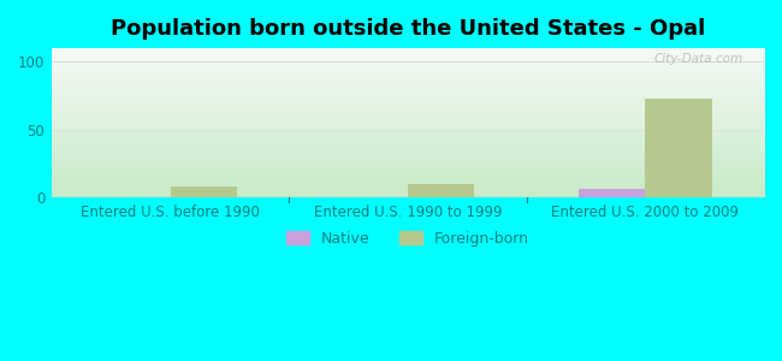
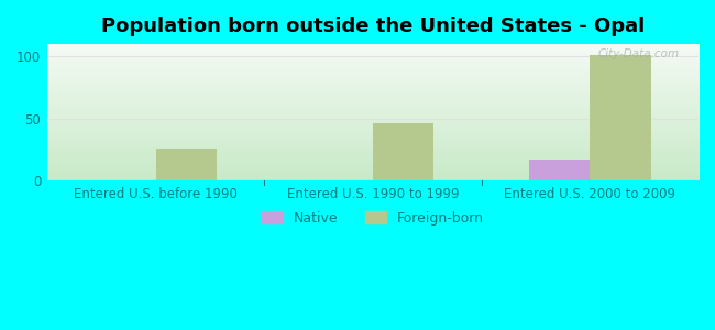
Foreign-born/Entered U.S. before 1990: 8 -> 26
Foreign-born/Entered U.S. 1990 to 1999: 10 -> 46
Native/Entered U.S. 2000 to 2009: 6 -> 17
Foreign-born/Entered U.S. 2000 to 2009: 73 -> 101
